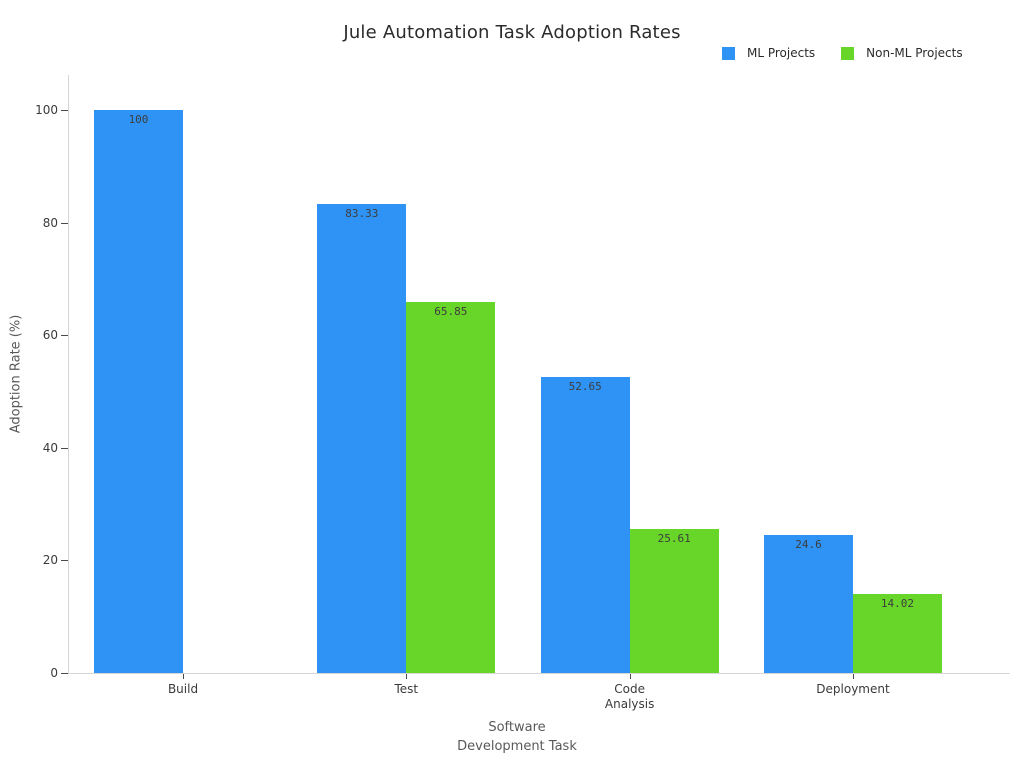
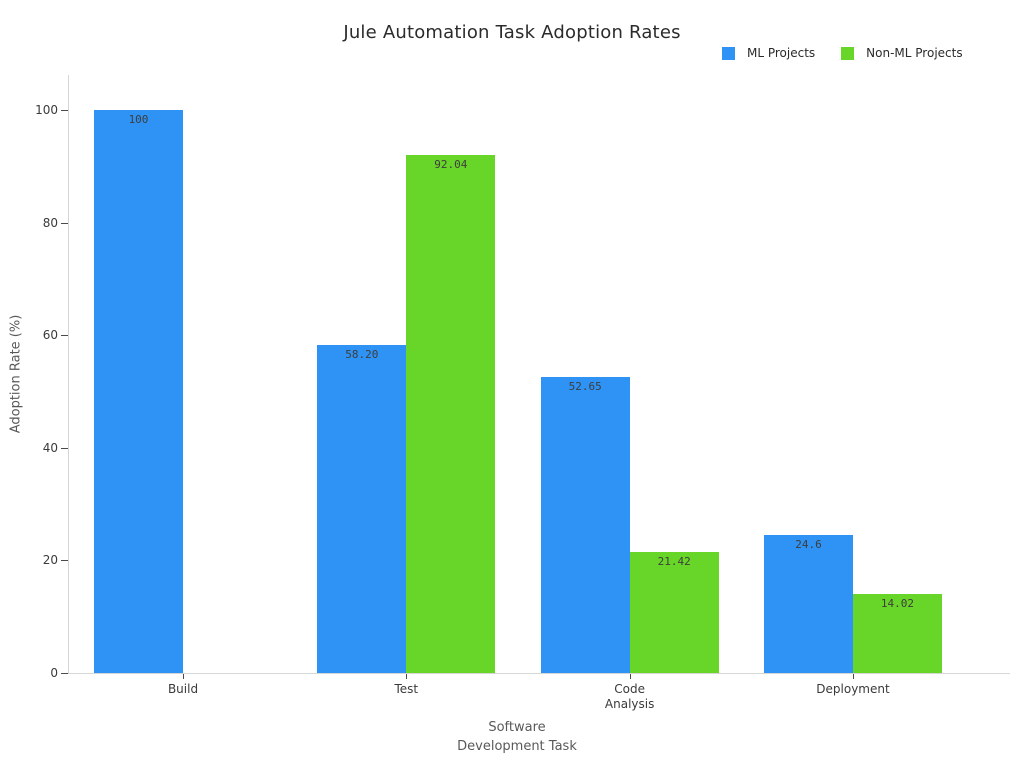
ML Projects/Test: 83.33 -> 58.20
Non-ML Projects/Test: 65.85 -> 92.04
Non-ML Projects/Code Analysis: 25.61 -> 21.42
